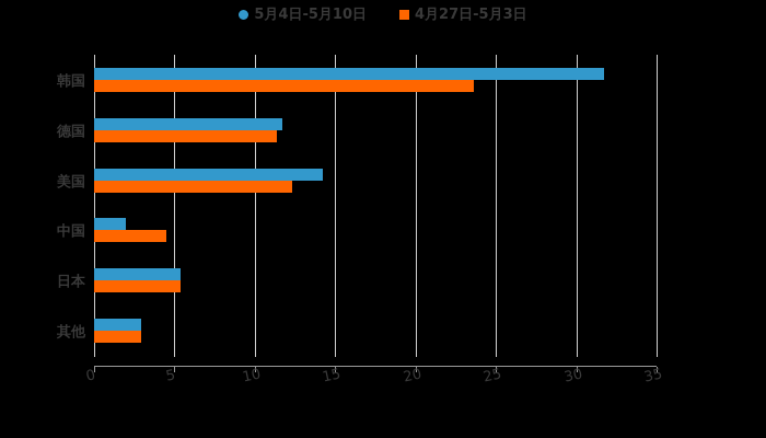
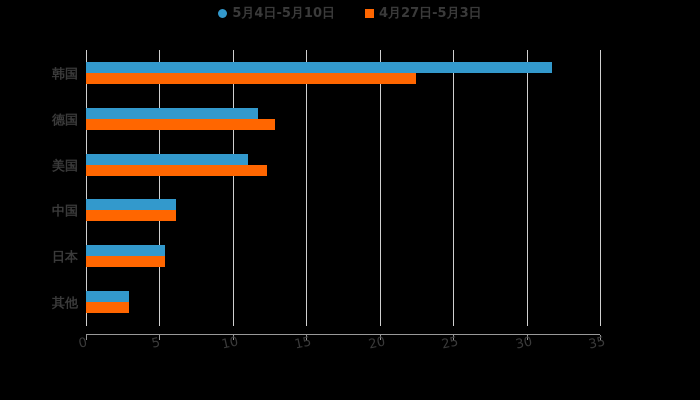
4月27日-5月3日/韩国: 23.6 -> 22.5
4月27日-5月3日/德国: 11.4 -> 12.9
5月4日-5月10日/美国: 14.2 -> 11.0
5月4日-5月10日/中国: 2.0 -> 6.1
4月27日-5月3日/中国: 4.5 -> 6.1
